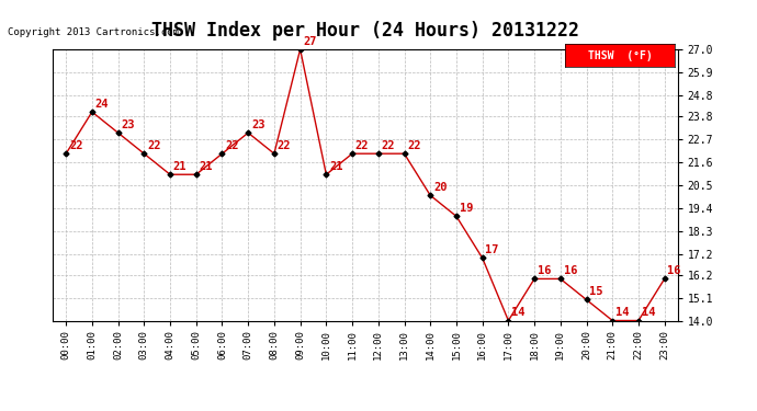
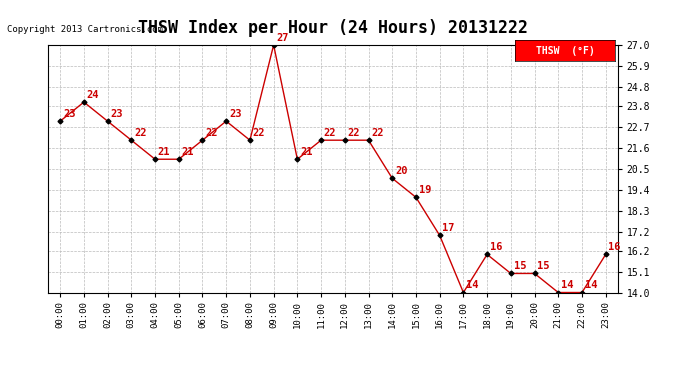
00:00: 22 -> 23
19:00: 16 -> 15
